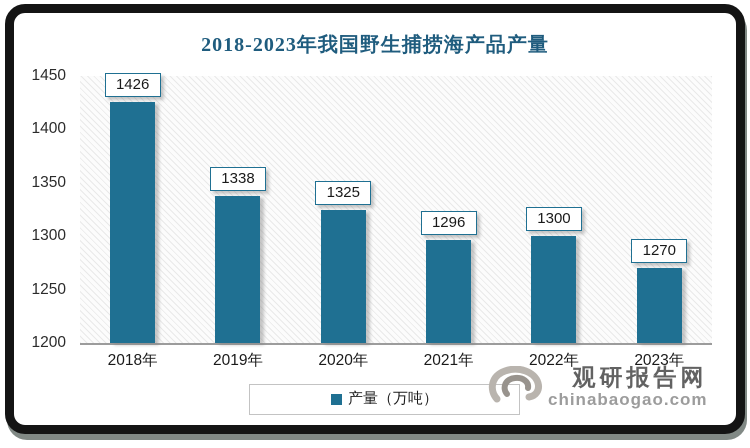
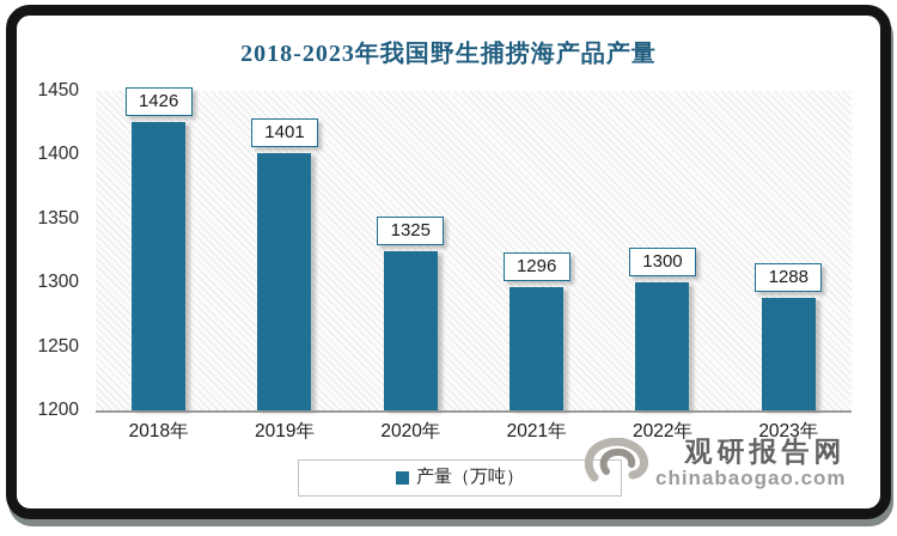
2019年: 1338 -> 1401
2023年: 1270 -> 1288
